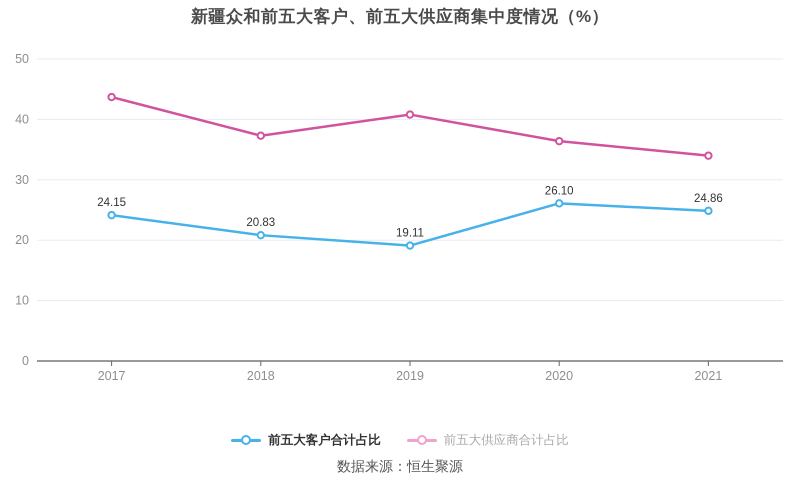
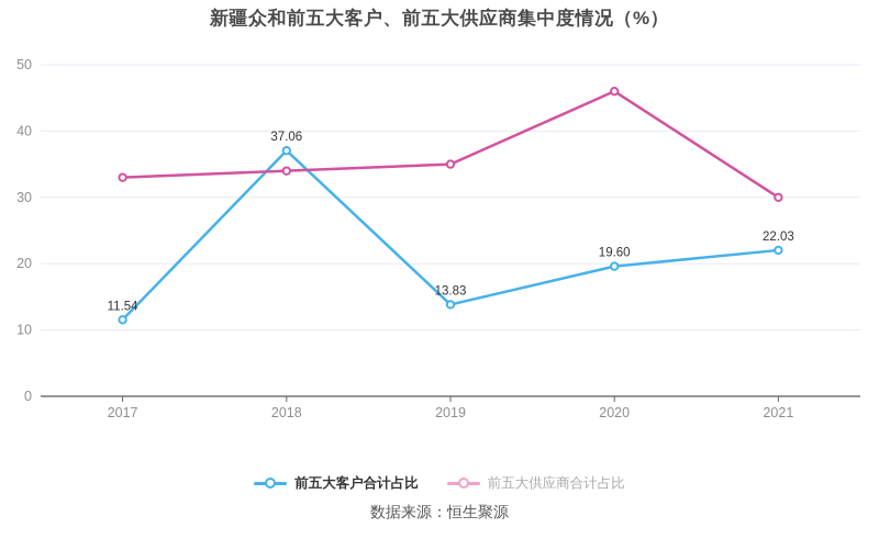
前五大客户合计占比/2017: 24.15 -> 11.54
前五大供应商合计占比/2017: 44 -> 33
前五大客户合计占比/2018: 20.83 -> 37.06
前五大供应商合计占比/2018: 37 -> 34
前五大客户合计占比/2019: 19.11 -> 13.83
前五大供应商合计占比/2019: 41 -> 35
前五大客户合计占比/2020: 26.10 -> 19.60
前五大供应商合计占比/2020: 36 -> 46
前五大客户合计占比/2021: 24.86 -> 22.03
前五大供应商合计占比/2021: 34 -> 30
